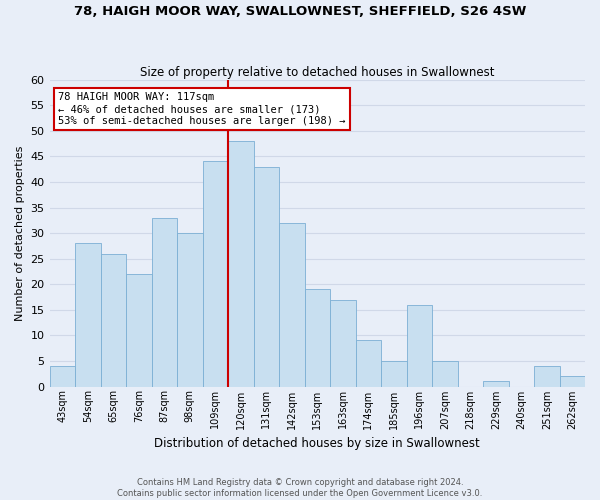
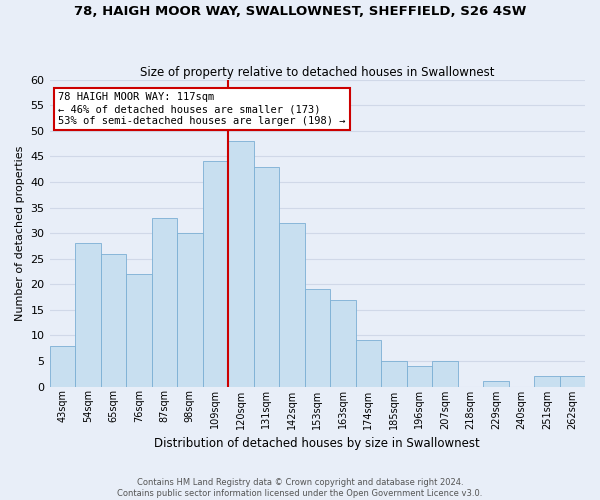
43sqm: 4 -> 8
196sqm: 16 -> 4
251sqm: 4 -> 2
